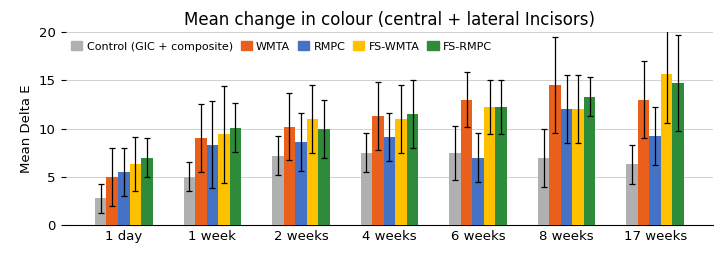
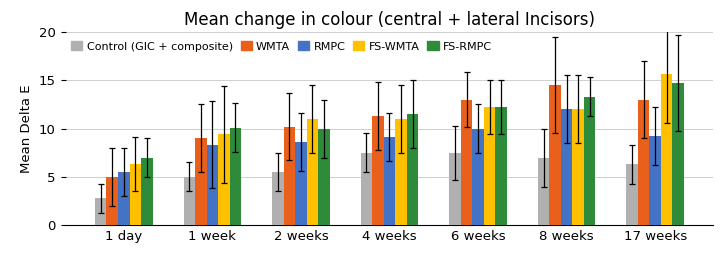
Control (GIC + composite)/2 weeks: 7.2 -> 5.5
RMPC/6 weeks: 7.0 -> 10.0
